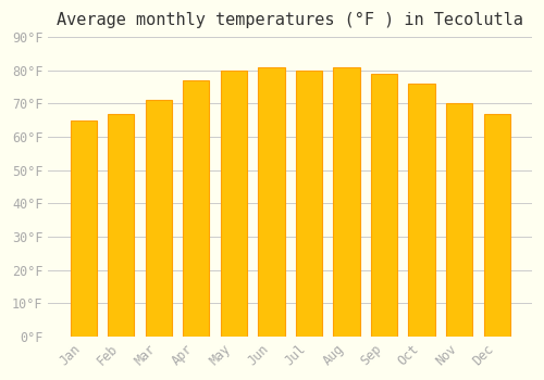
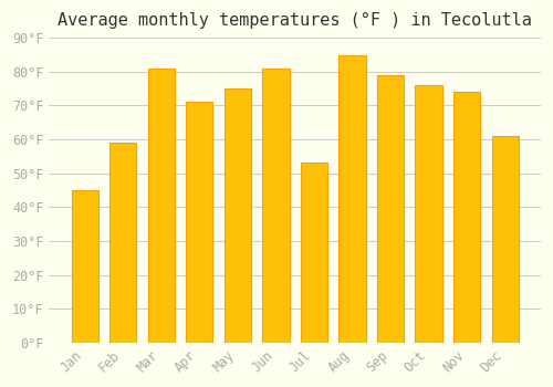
Jan: 65°F -> 45°F
Feb: 67°F -> 59°F
Mar: 71°F -> 81°F
Apr: 77°F -> 71°F
May: 80°F -> 75°F
Jul: 80°F -> 53°F
Aug: 81°F -> 85°F
Nov: 70°F -> 74°F
Dec: 67°F -> 61°F
